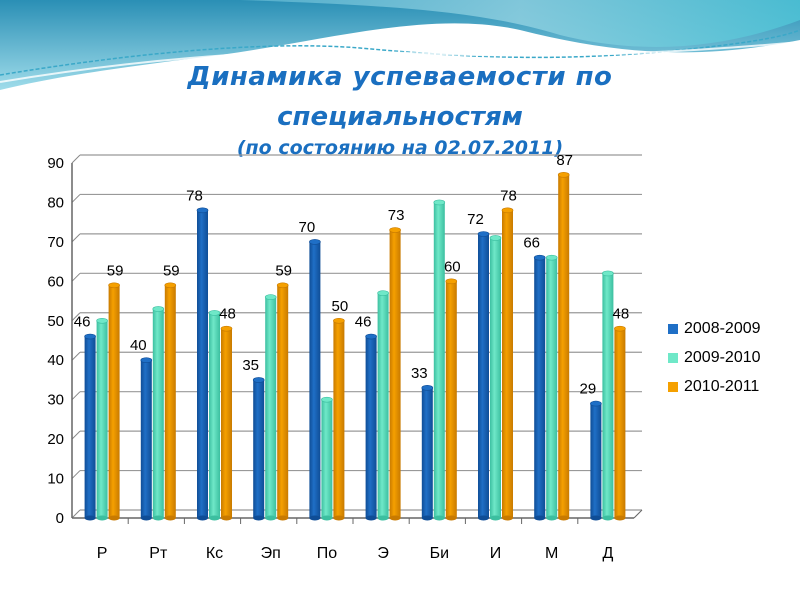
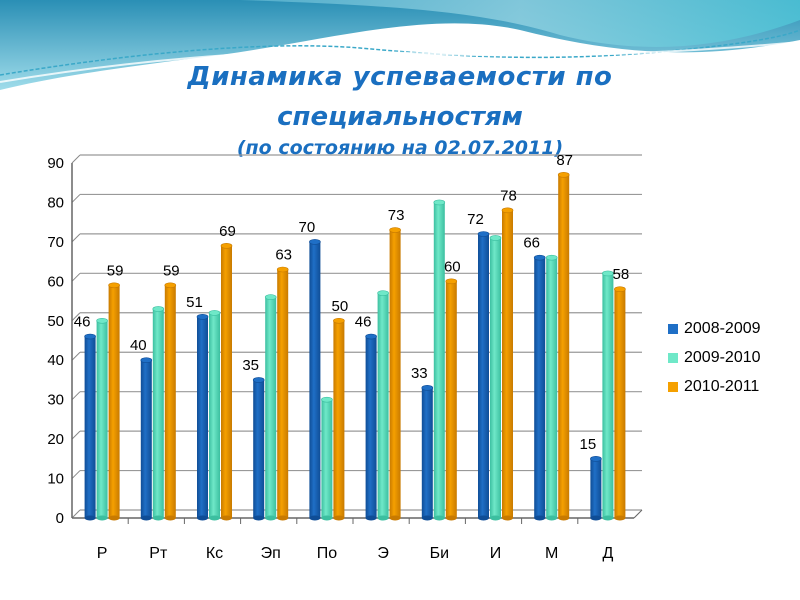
2008-2009/Кс: 78 -> 51
2010-2011/Кс: 48 -> 69
2010-2011/Эп: 59 -> 63
2008-2009/Д: 29 -> 15
2010-2011/Д: 48 -> 58
